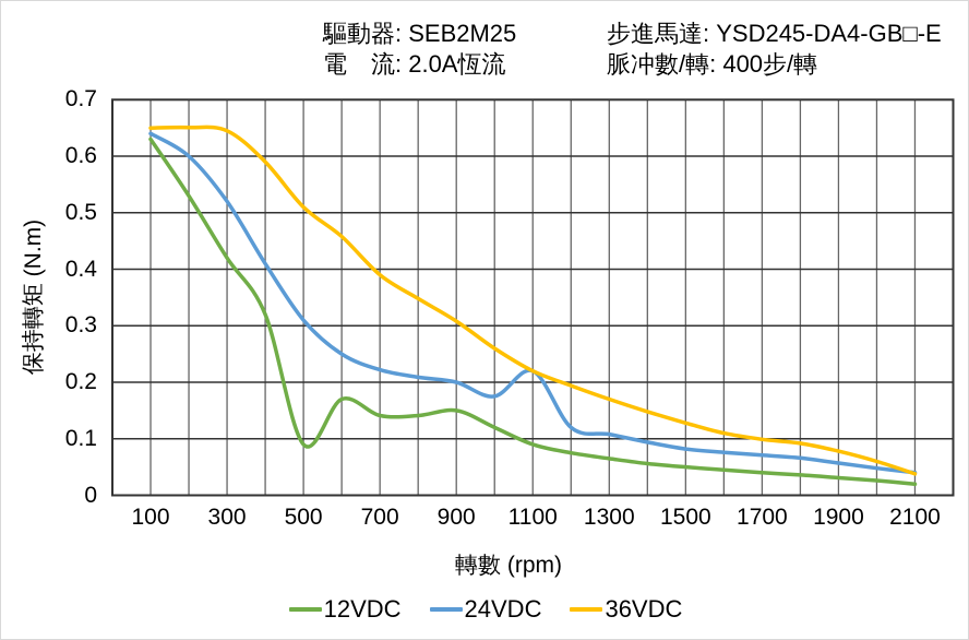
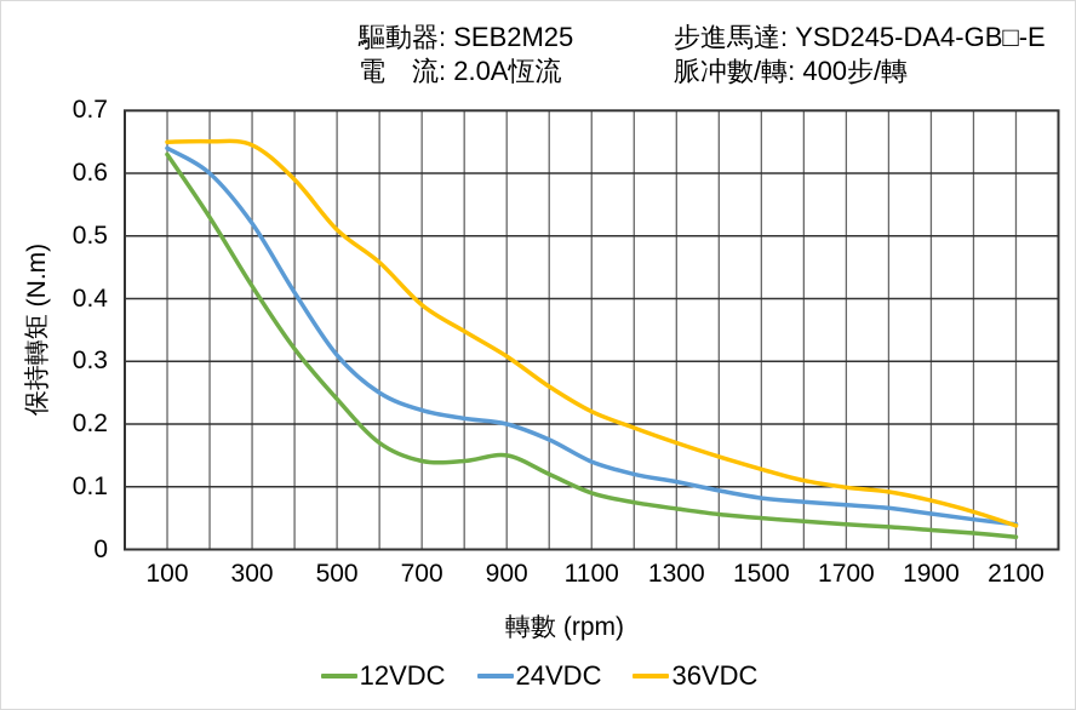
12VDC/500: 0.09 -> 0.24
24VDC/1100: 0.22 -> 0.14
